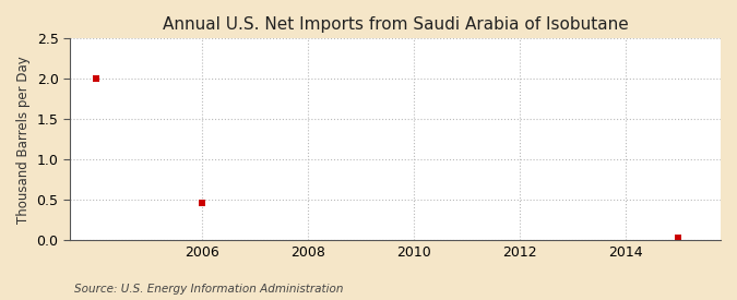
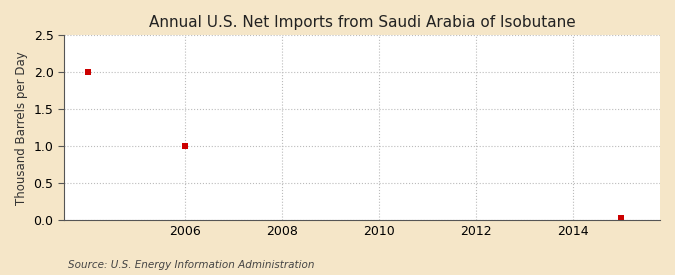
2006: 0.46 -> 1.00
